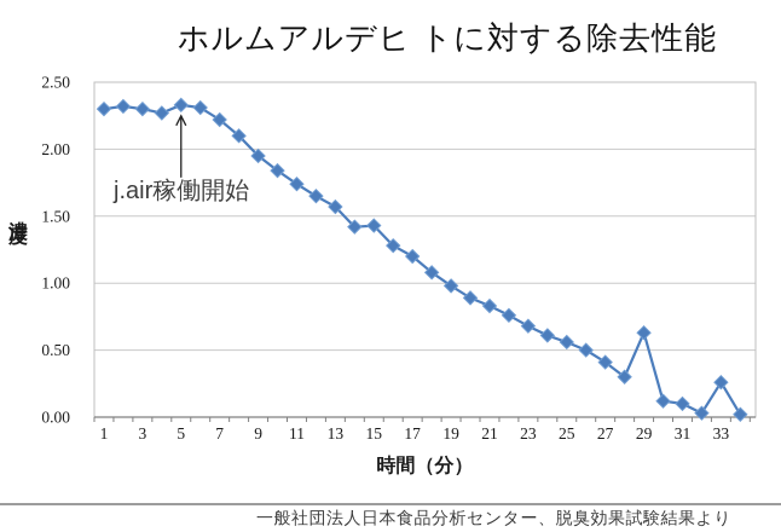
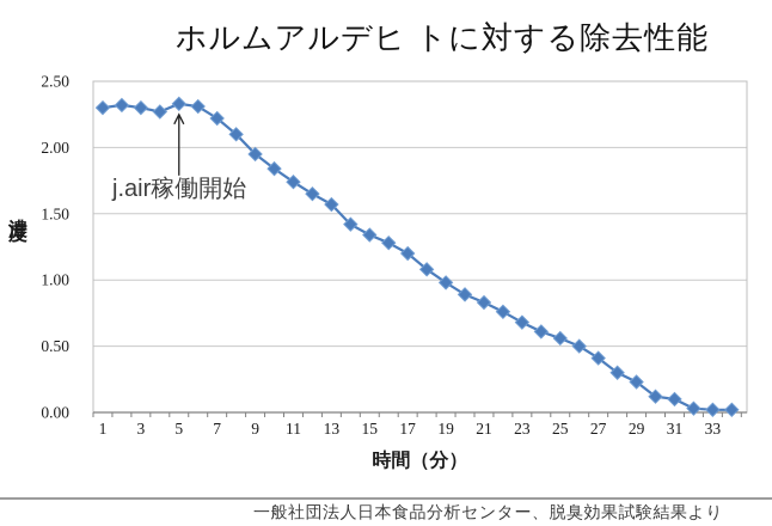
15: 1.43 -> 1.34
29: 0.63 -> 0.23
33: 0.26 -> 0.02
